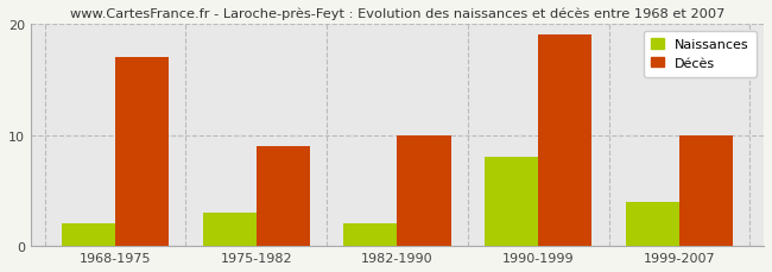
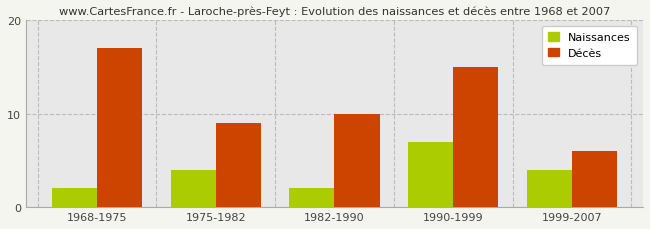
Naissances/1975-1982: 3 -> 4
Naissances/1990-1999: 8 -> 7
Décès/1990-1999: 19 -> 15
Décès/1999-2007: 10 -> 6
